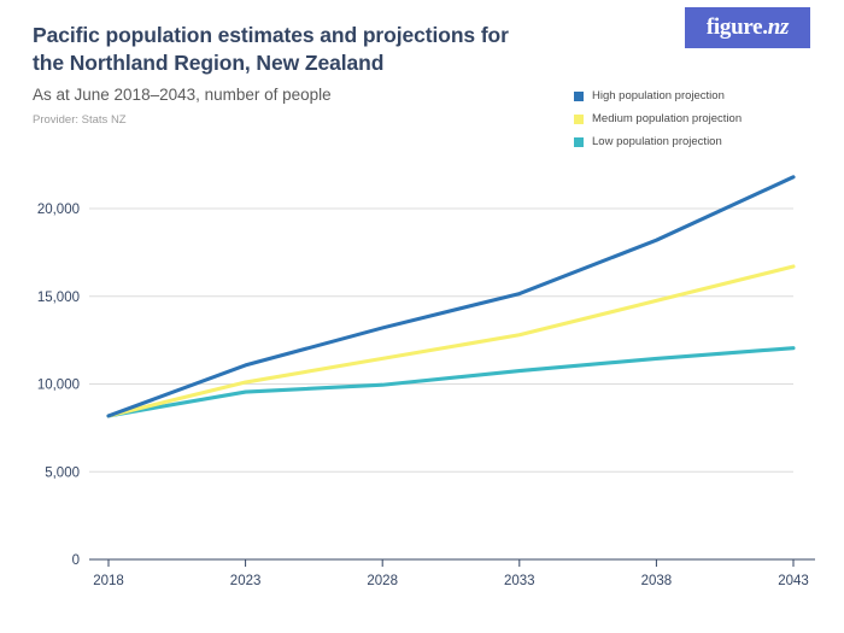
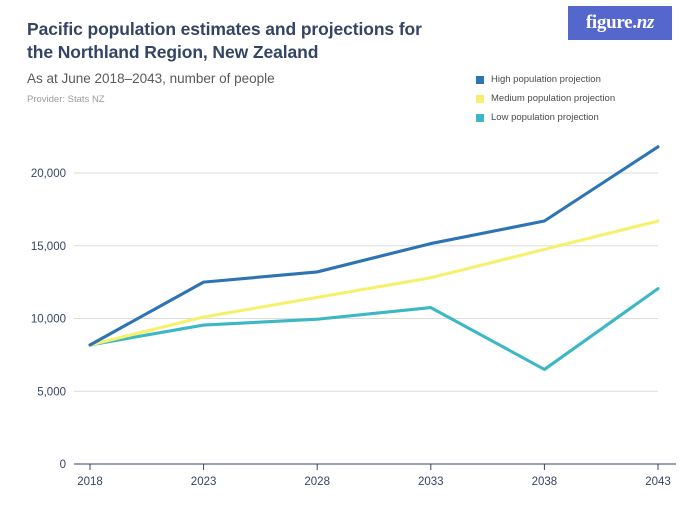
High population projection/2023: 11100 -> 12500
High population projection/2038: 18200 -> 16700
Low population projection/2038: 11400 -> 6500
